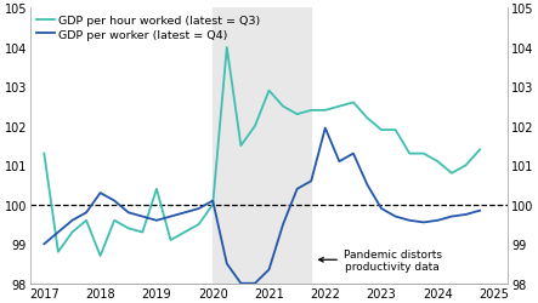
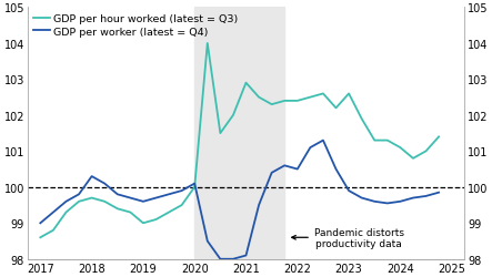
GDP per hour worked (latest = Q3)/2017: 101.3 -> 98.6
GDP per hour worked (latest = Q3)/2018: 98.7 -> 99.7
GDP per hour worked (latest = Q3)/2019: 100.4 -> 99.0
GDP per worker (latest = Q4)/2021: 98.35 -> 98.10
GDP per worker (latest = Q4)/2022: 101.95 -> 100.50
GDP per hour worked (latest = Q3)/2023: 101.9 -> 102.6
